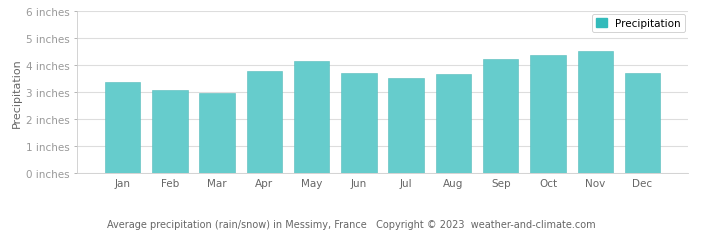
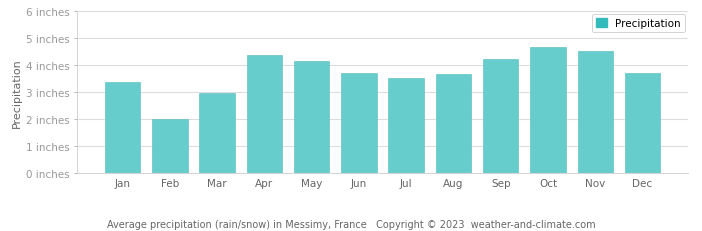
Feb: 3.05 inches -> 2.00 inches
Apr: 3.78 inches -> 4.35 inches
Oct: 4.37 inches -> 4.65 inches
